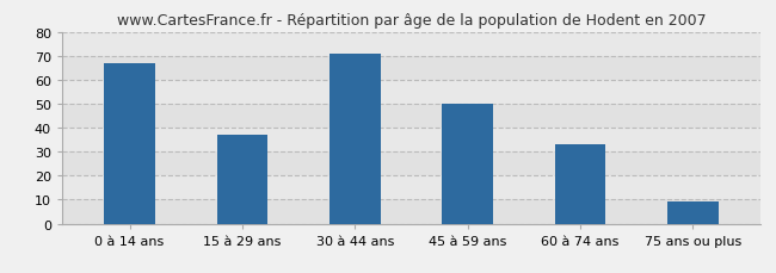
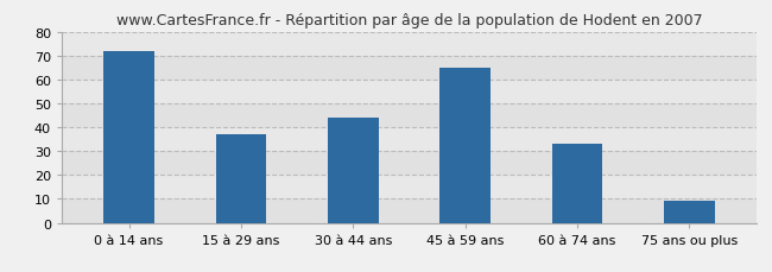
0 à 14 ans: 67 -> 72
30 à 44 ans: 71 -> 44
45 à 59 ans: 50 -> 65
